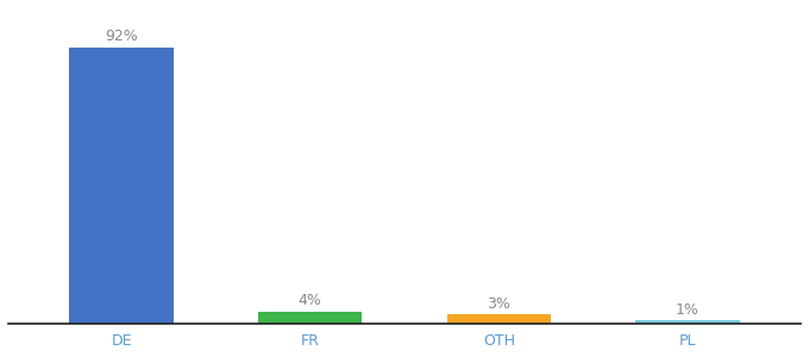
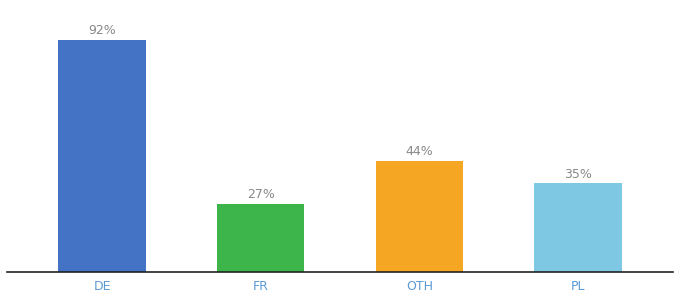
FR: 4% -> 27%
OTH: 3% -> 44%
PL: 1% -> 35%
